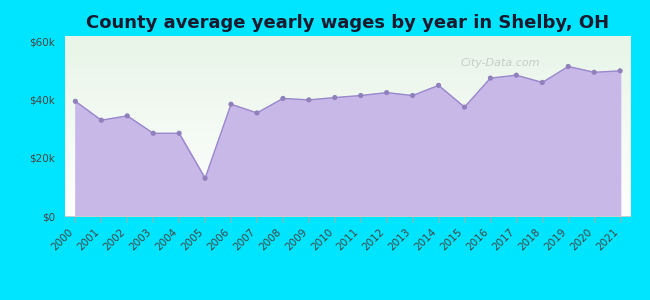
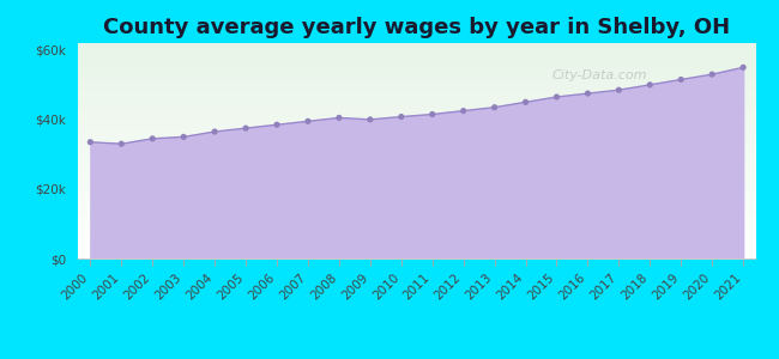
2000: $39.5k -> $33.5k
2003: $28.5k -> $35.0k
2004: $28.5k -> $36.5k
2005: $13.0k -> $37.5k
2007: $35.5k -> $39.5k
2013: $41.5k -> $43.5k
2015: $37.5k -> $46.5k
2018: $46.0k -> $50.0k
2020: $49.5k -> $53.0k
2021: $50.0k -> $55.0k
